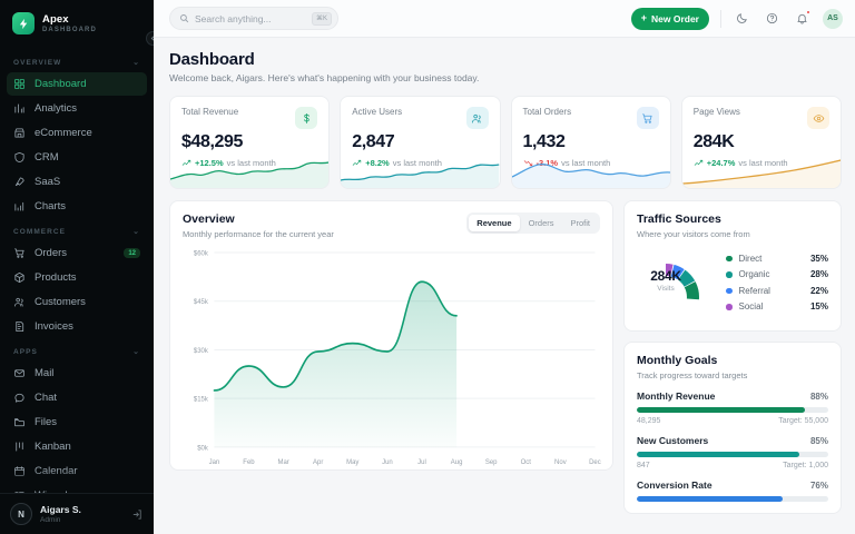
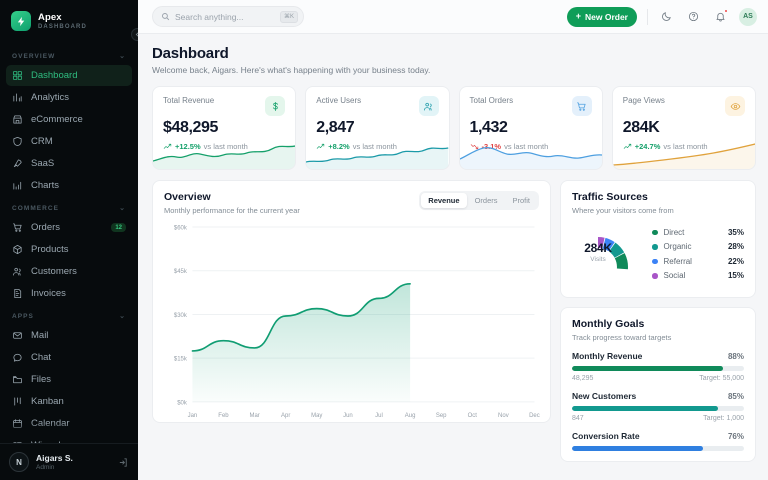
Feb: $25k -> $21k
Jul: $51k -> $36k
